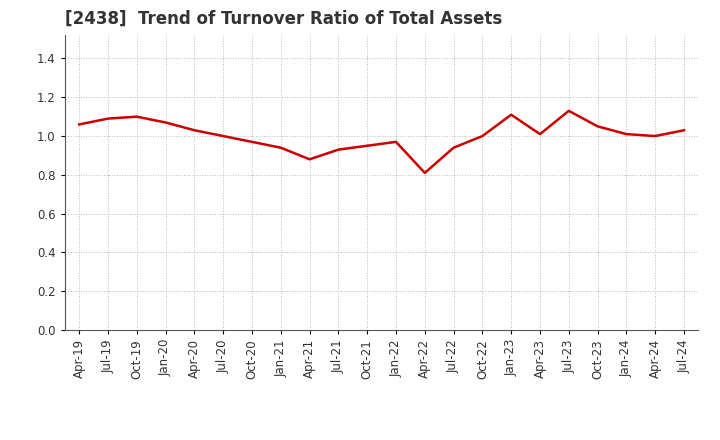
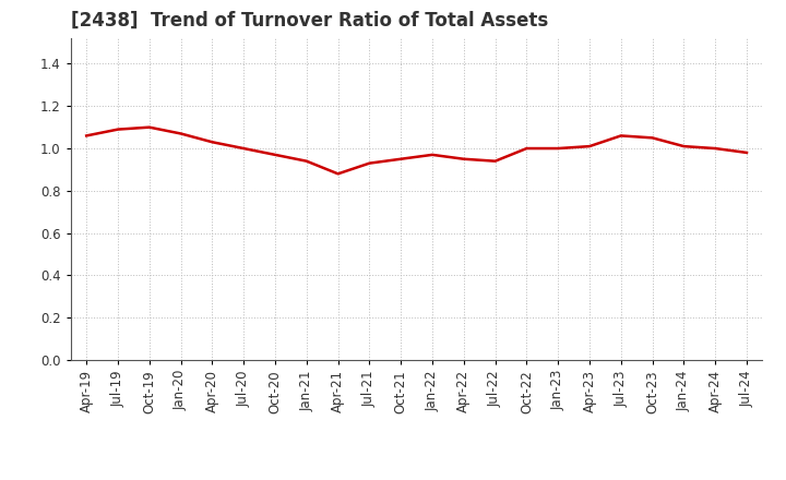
Apr-22: 0.81 -> 0.95
Jan-23: 1.11 -> 1.00
Jul-23: 1.13 -> 1.06
Jul-24: 1.03 -> 0.98
